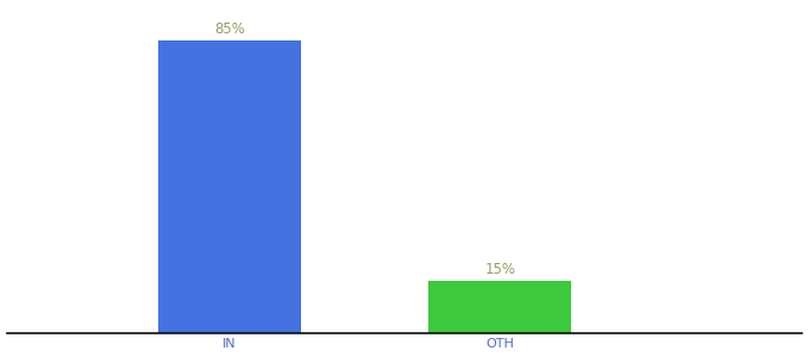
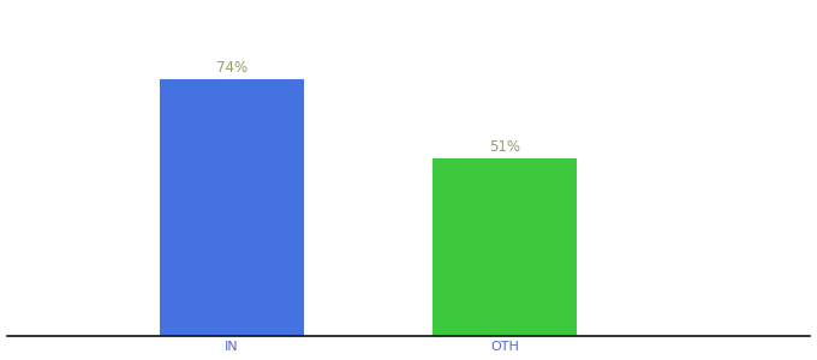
IN: 85% -> 74%
OTH: 15% -> 51%
